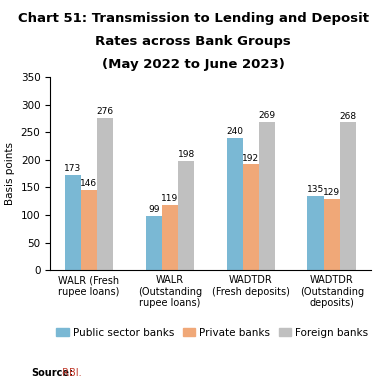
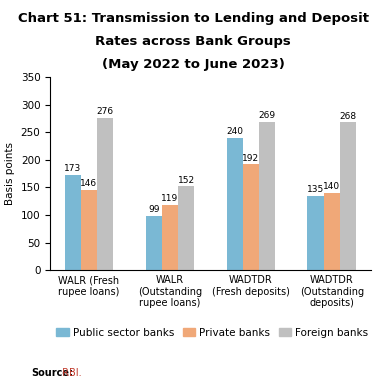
Foreign banks/WALR (Outstanding rupee loans): 198 -> 152
Private banks/WADTDR (Outstanding deposits): 129 -> 140
